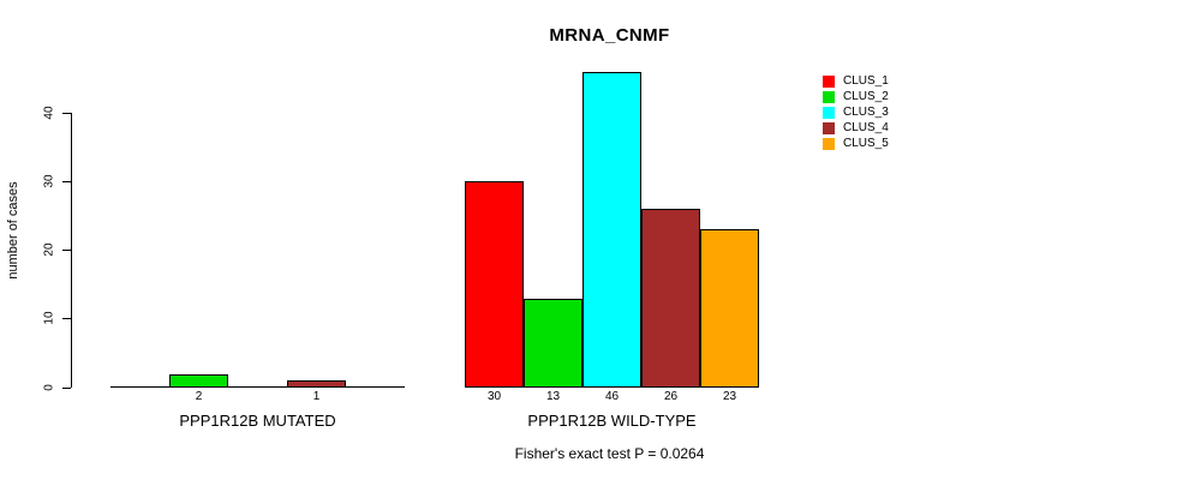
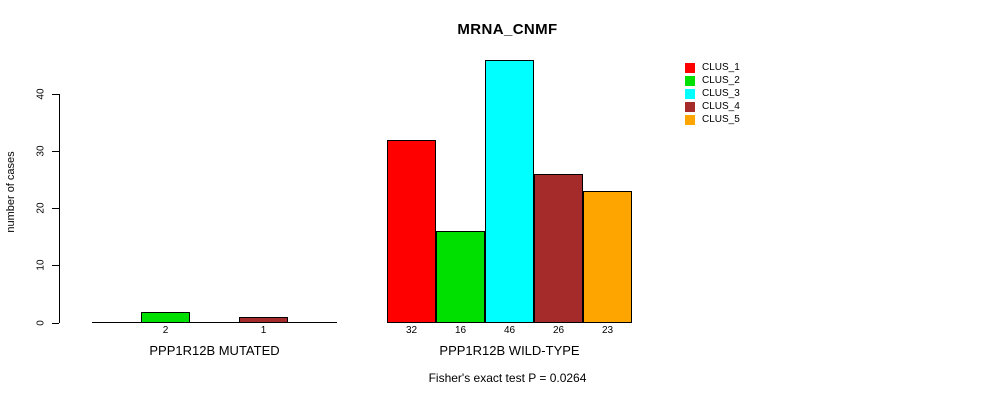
CLUS_1/PPP1R12B WILD-TYPE: 30 -> 32
CLUS_2/PPP1R12B WILD-TYPE: 13 -> 16
